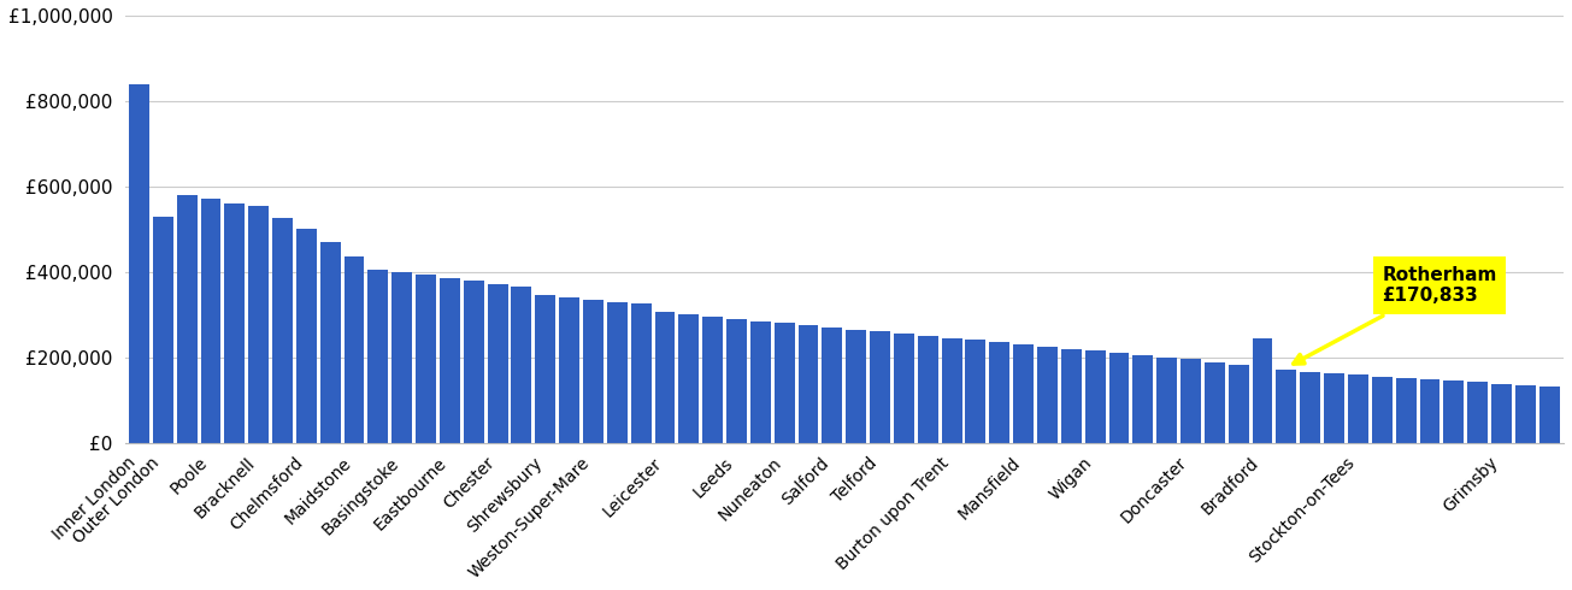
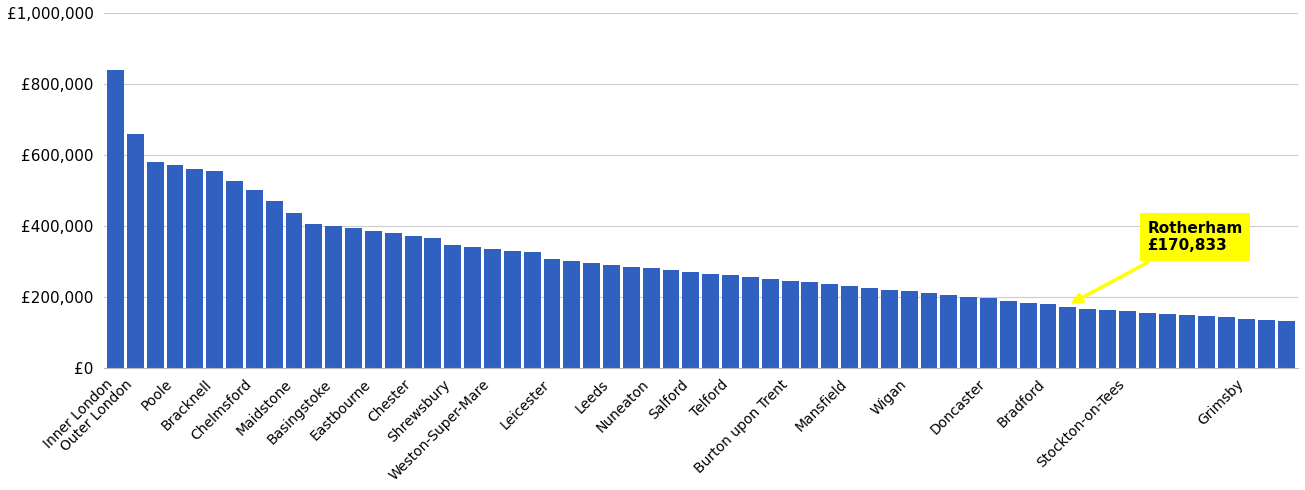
Outer London: £530,000 -> £660,000
Bradford: £245,000 -> £178,000
